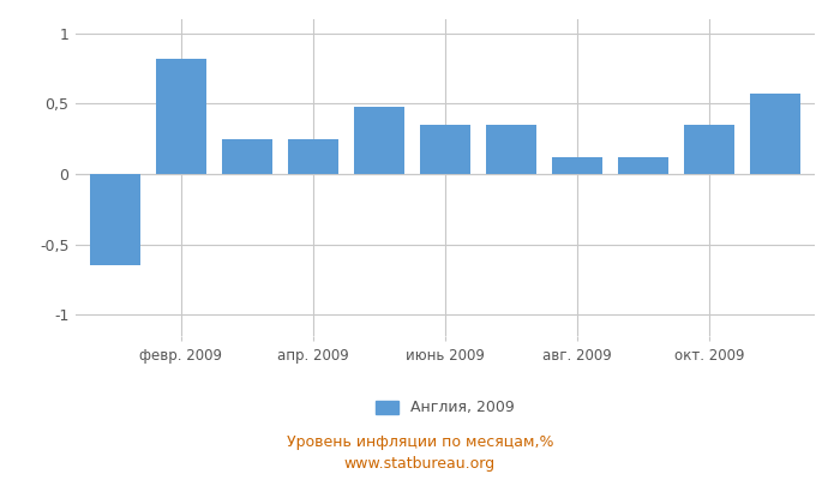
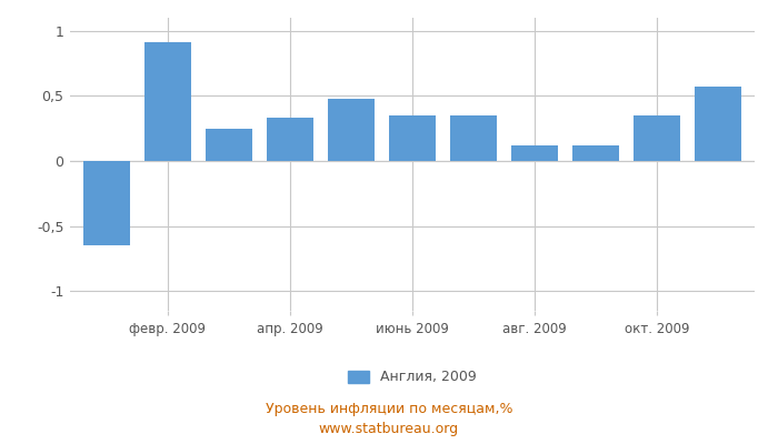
февр. 2009: 0,82 -> 0,91
апр. 2009: 0,25 -> 0,33
